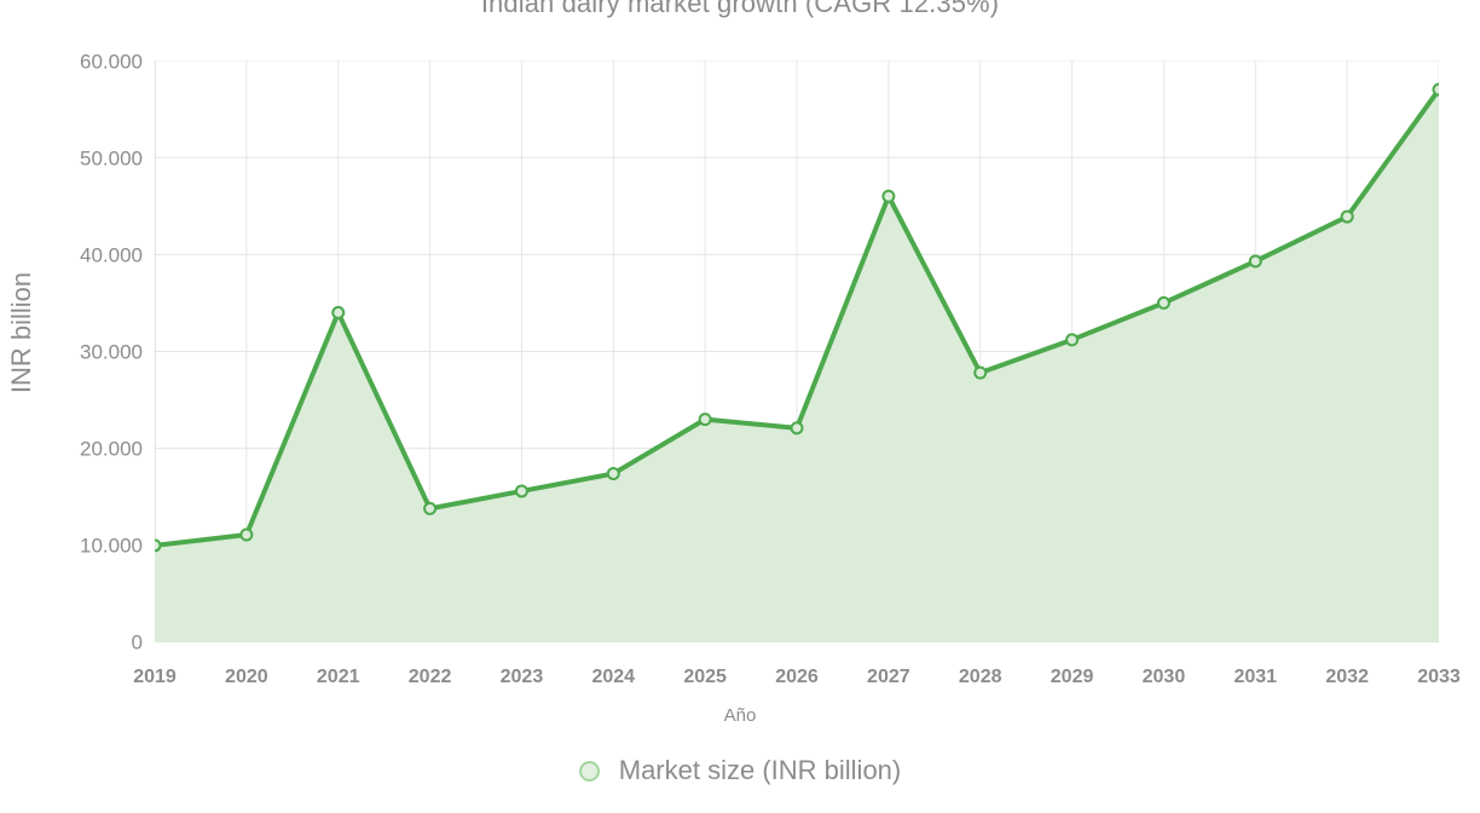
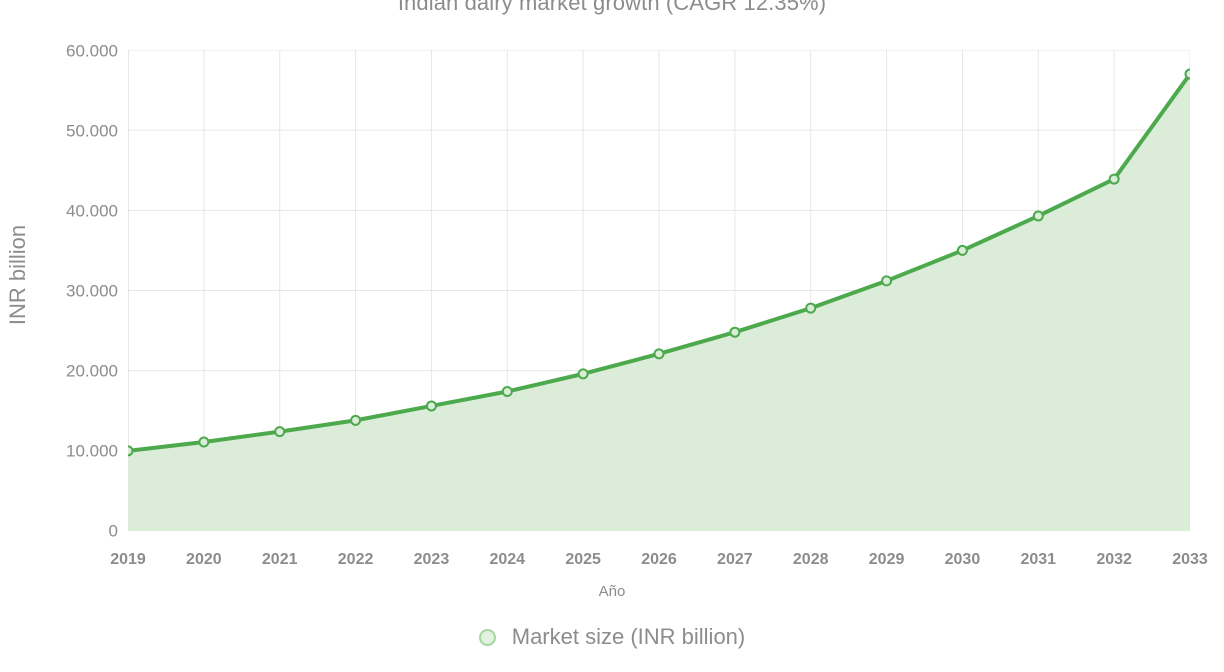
2021: 34000 -> 12000
2025: 23000 -> 20000
2027: 46000 -> 25000
